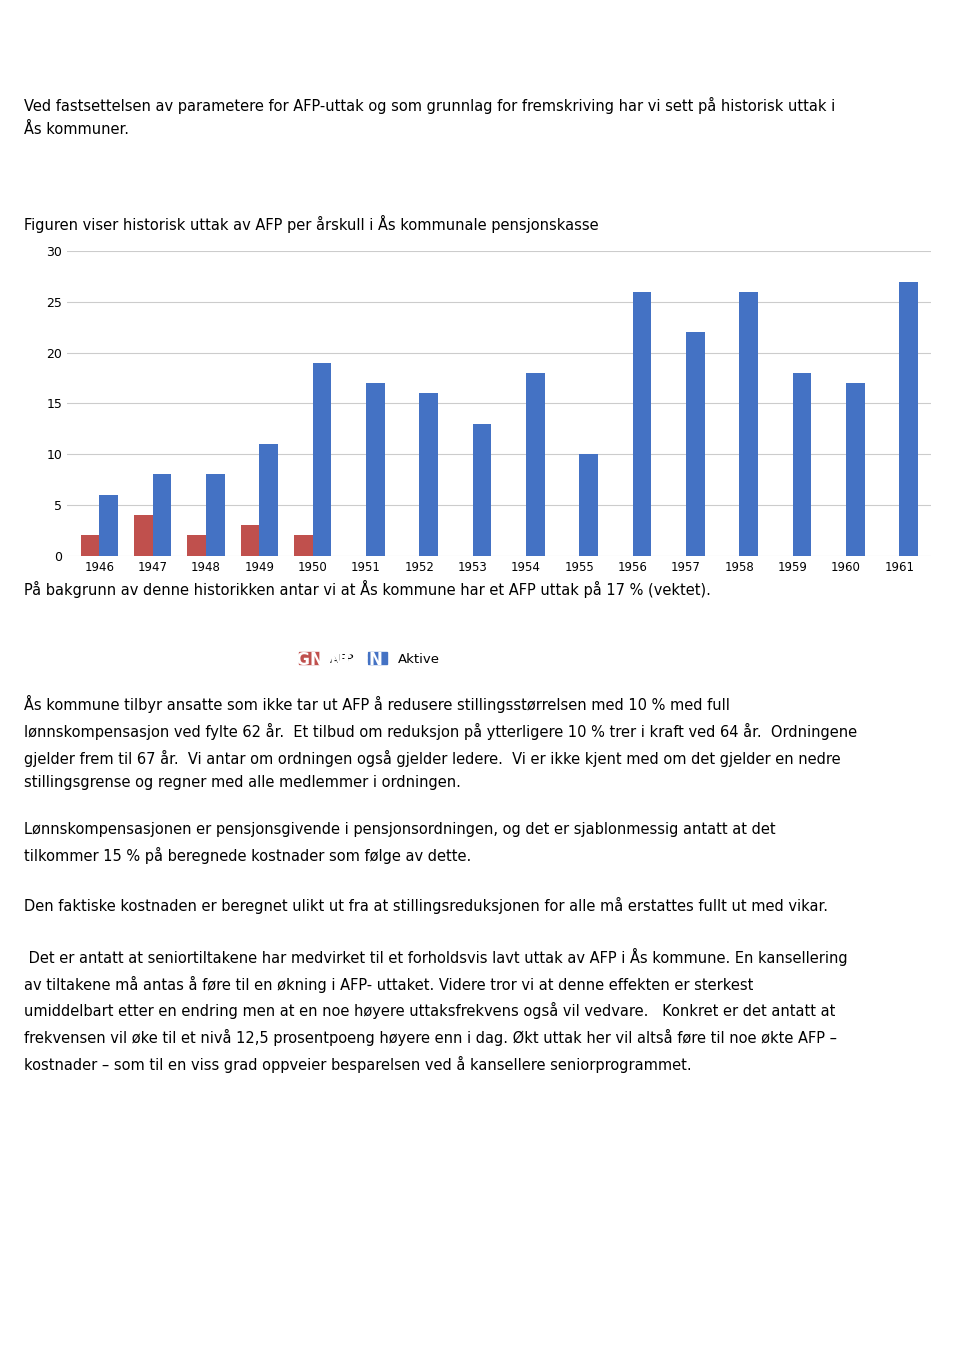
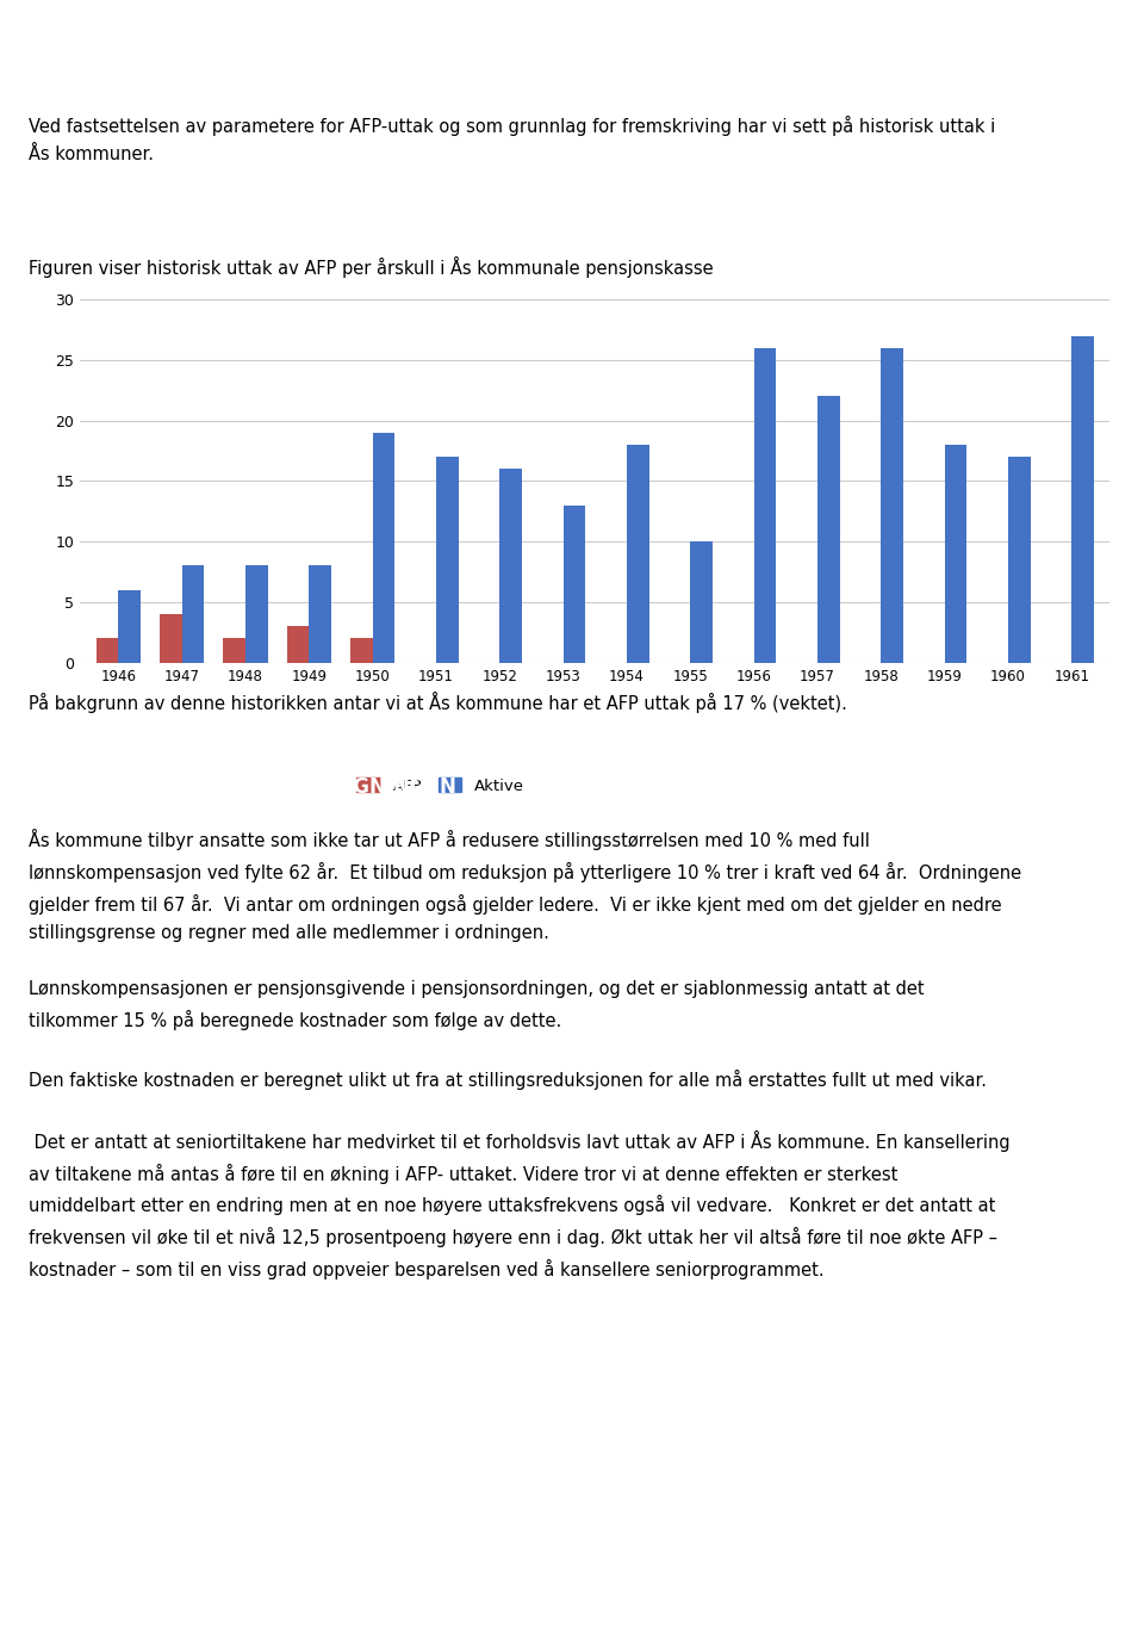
Aktive/1949: 11 -> 8
